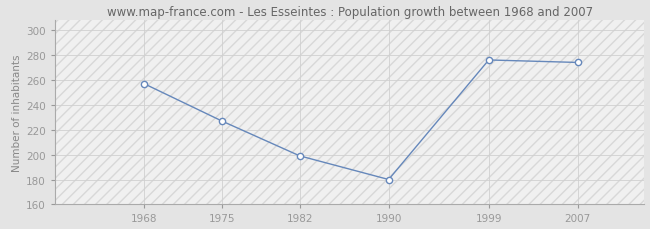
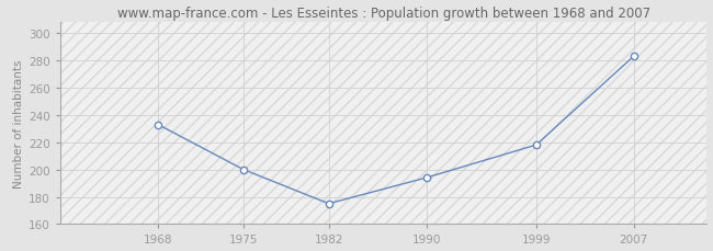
1968: 257 -> 233
1975: 227 -> 200
1982: 199 -> 175
1990: 180 -> 194
1999: 276 -> 218
2007: 274 -> 283
